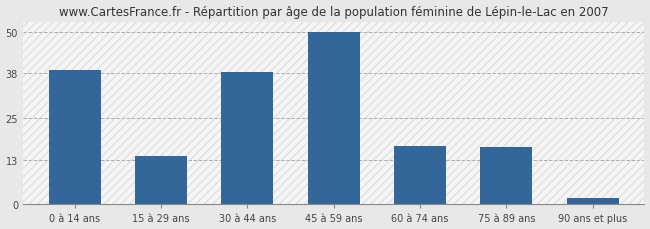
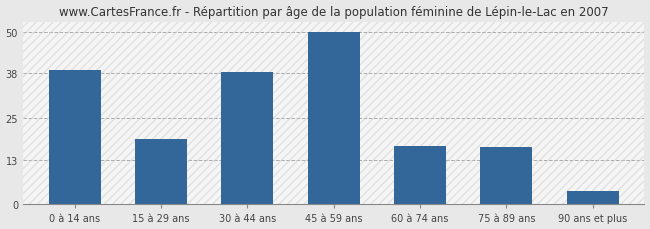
15 à 29 ans: 14.0 -> 19.0
90 ans et plus: 2.0 -> 4.0
